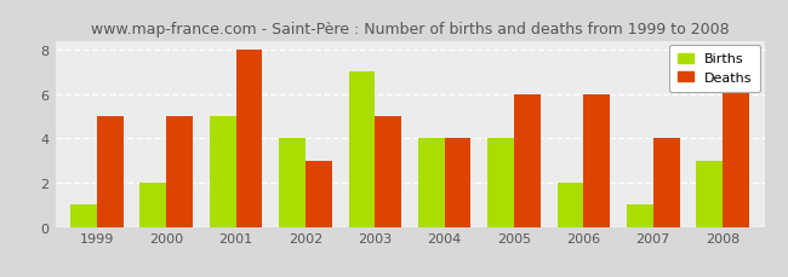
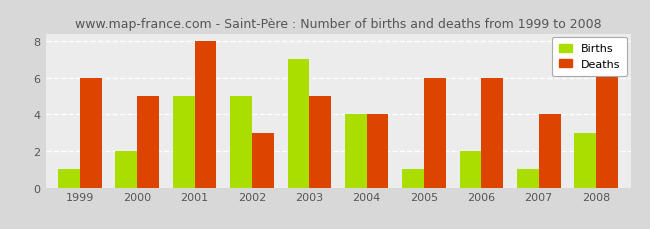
Deaths/1999: 5 -> 6
Births/2002: 4 -> 5
Births/2005: 4 -> 1
